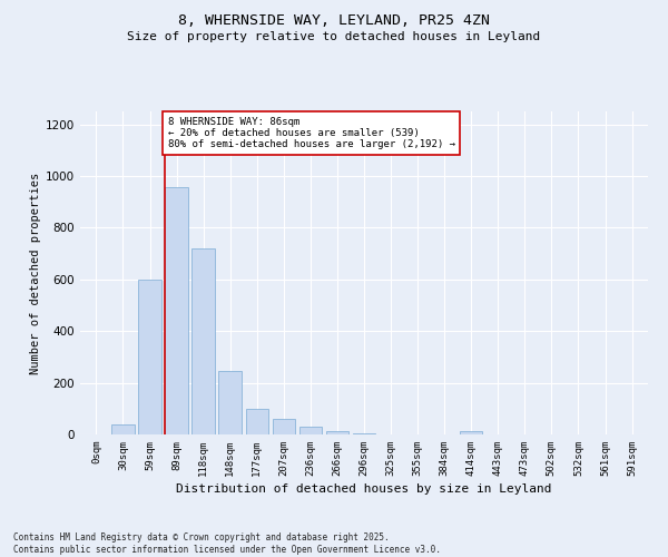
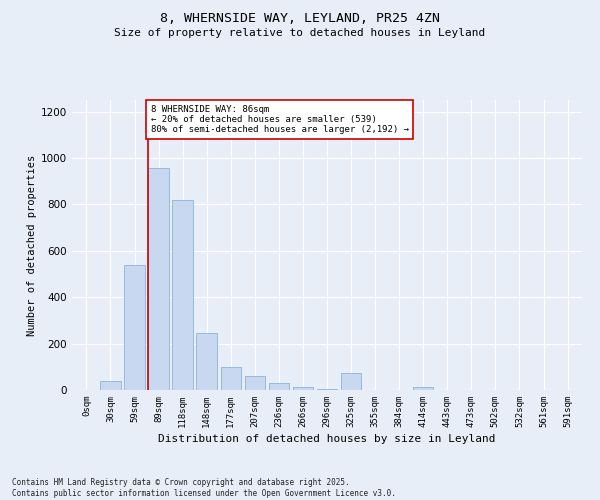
59sqm: 600 -> 540
118sqm: 720 -> 820
325sqm: 2 -> 75
